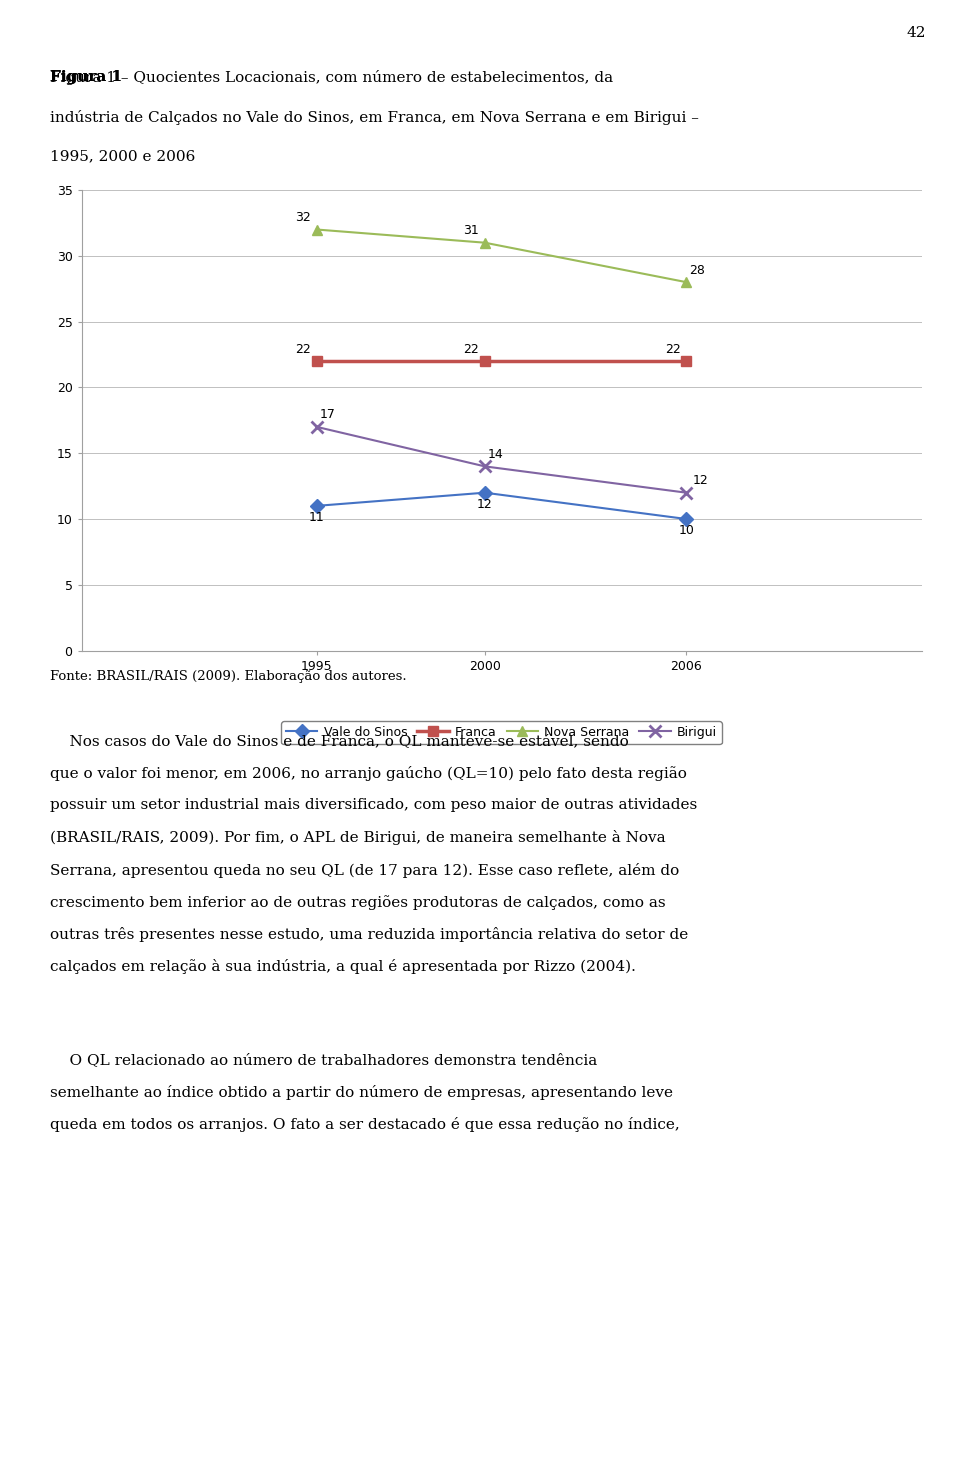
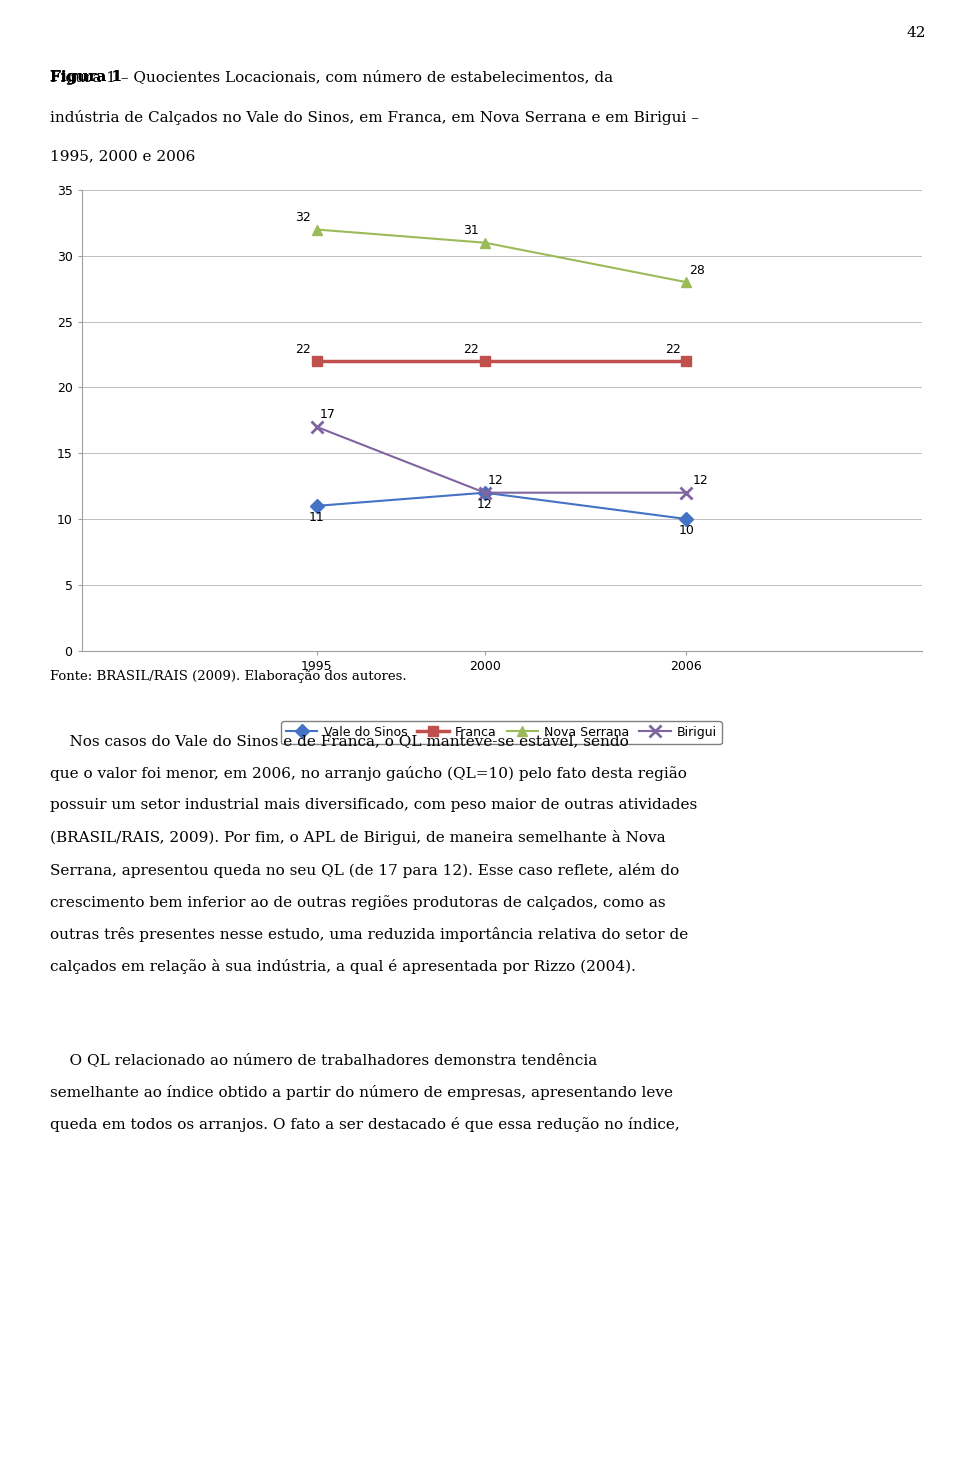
Birigui/2000: 14 -> 12
